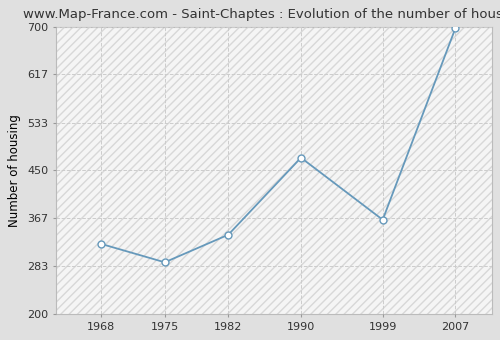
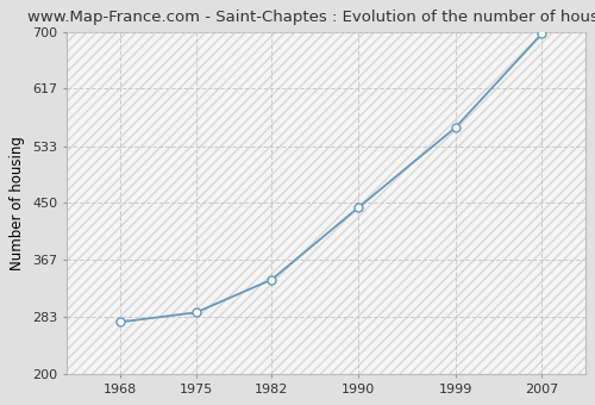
1968: 322 -> 276
1990: 472 -> 443
1999: 364 -> 560
